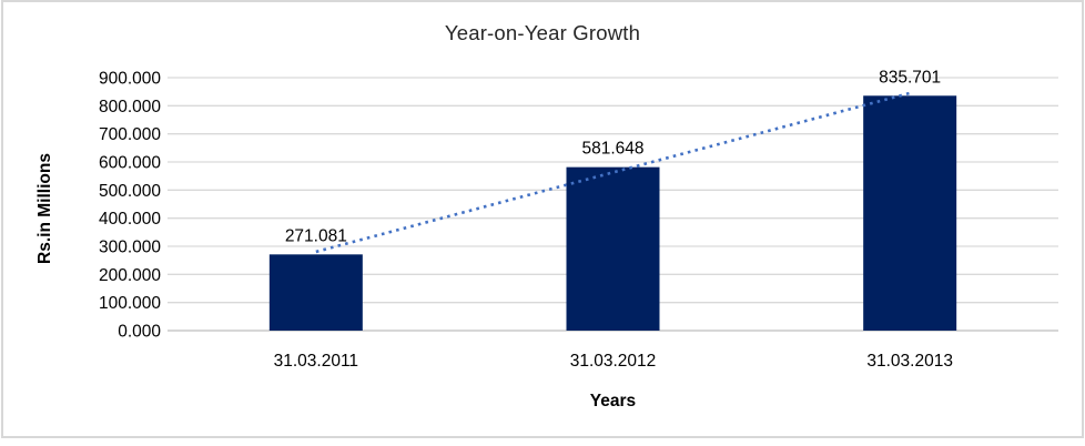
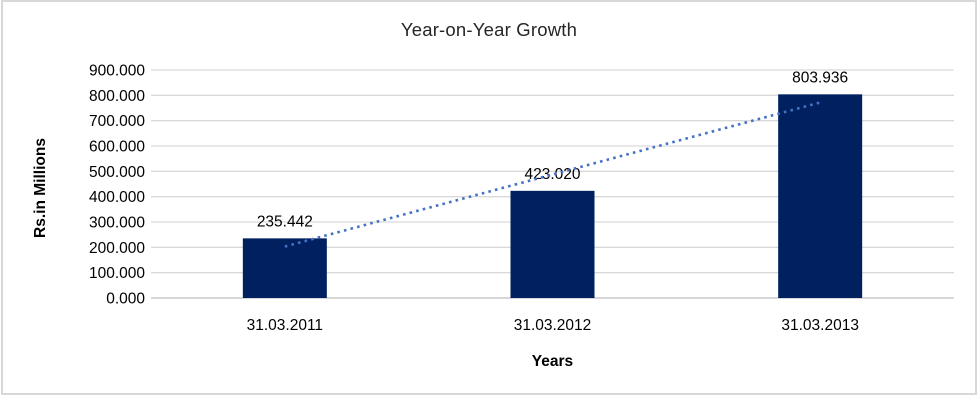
31.03.2011: 271.081 -> 235.442
31.03.2012: 581.648 -> 423.020
31.03.2013: 835.701 -> 803.936
